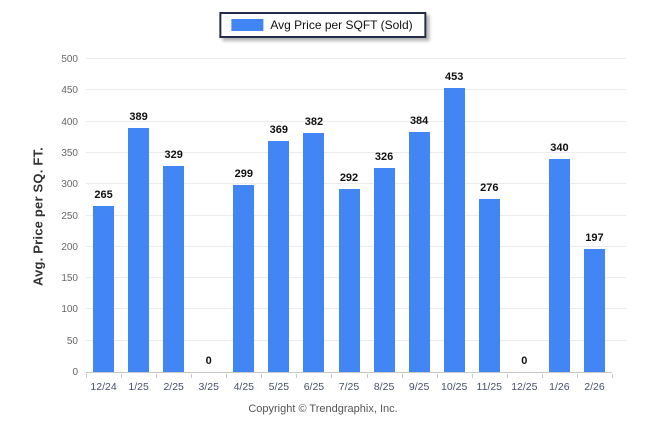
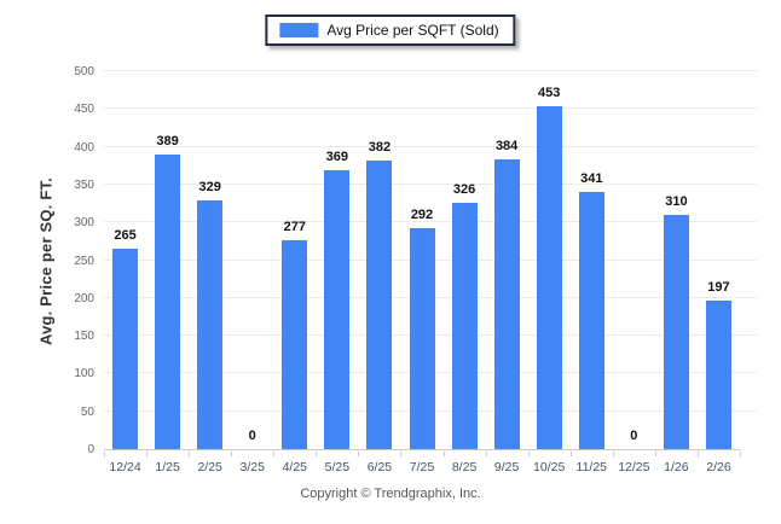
4/25: 299 -> 277
11/25: 276 -> 341
1/26: 340 -> 310
